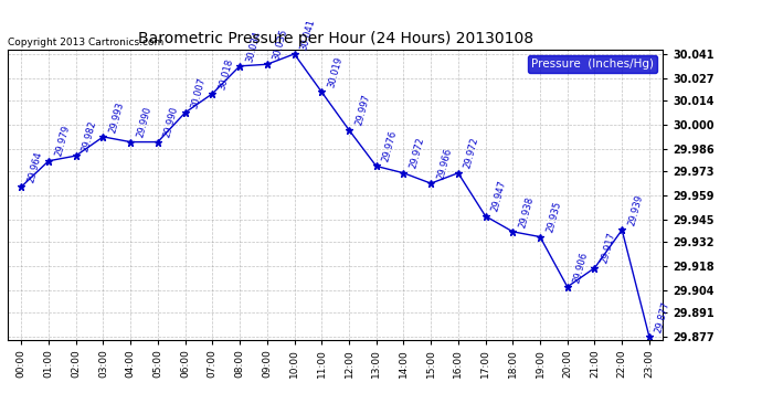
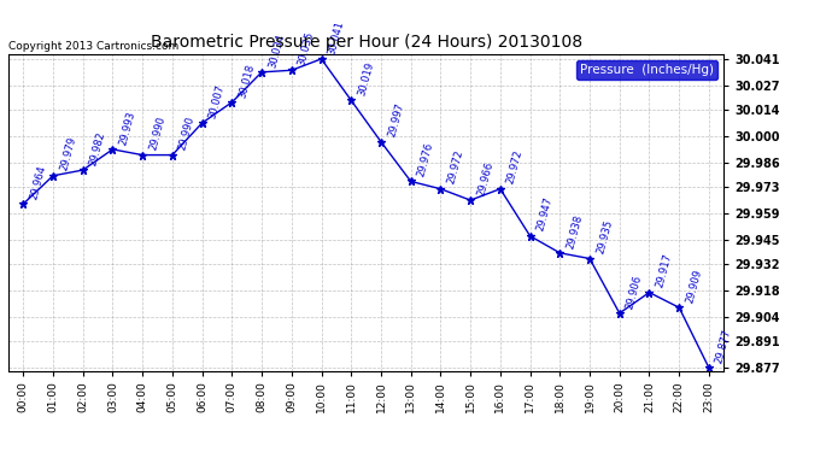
22:00: 29.939 -> 29.909
